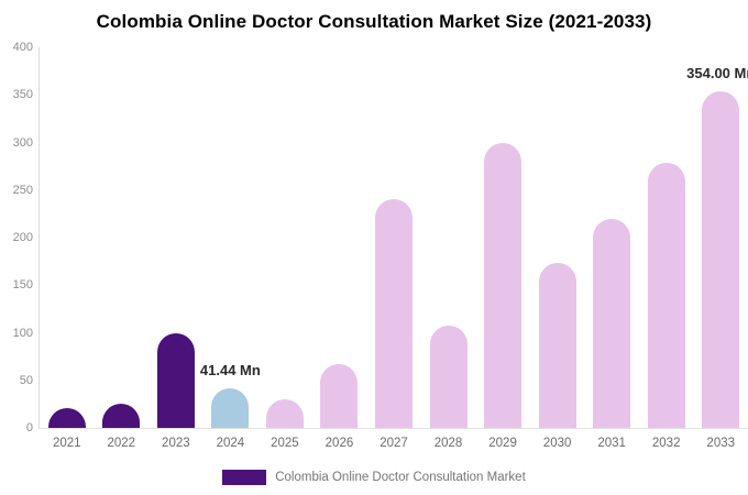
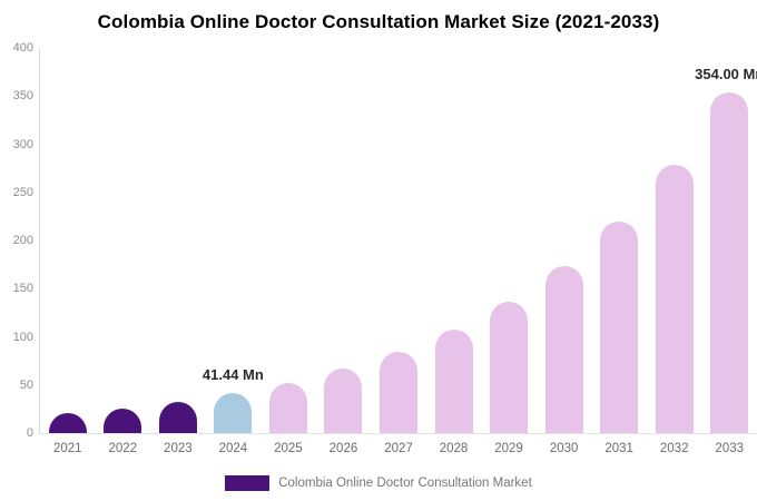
2023: 100 -> 30
2025: 30 -> 50
2027: 240 -> 80
2029: 300 -> 140
